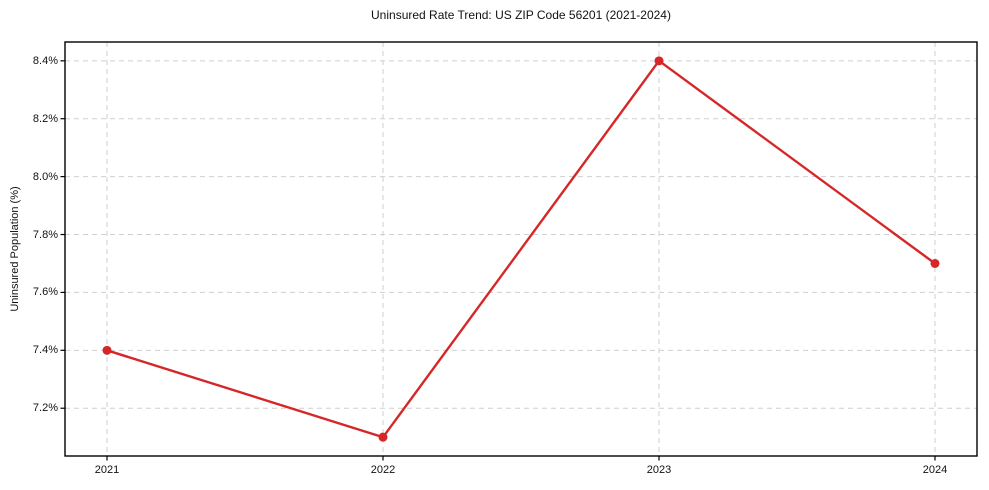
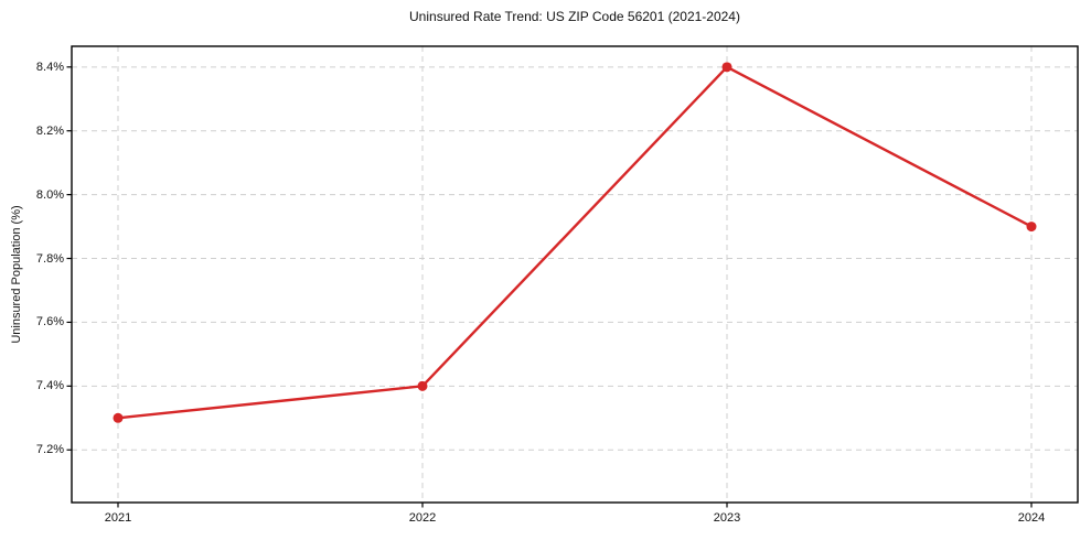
2021: 7.4% -> 7.3%
2022: 7.1% -> 7.4%
2024: 7.7% -> 7.9%
